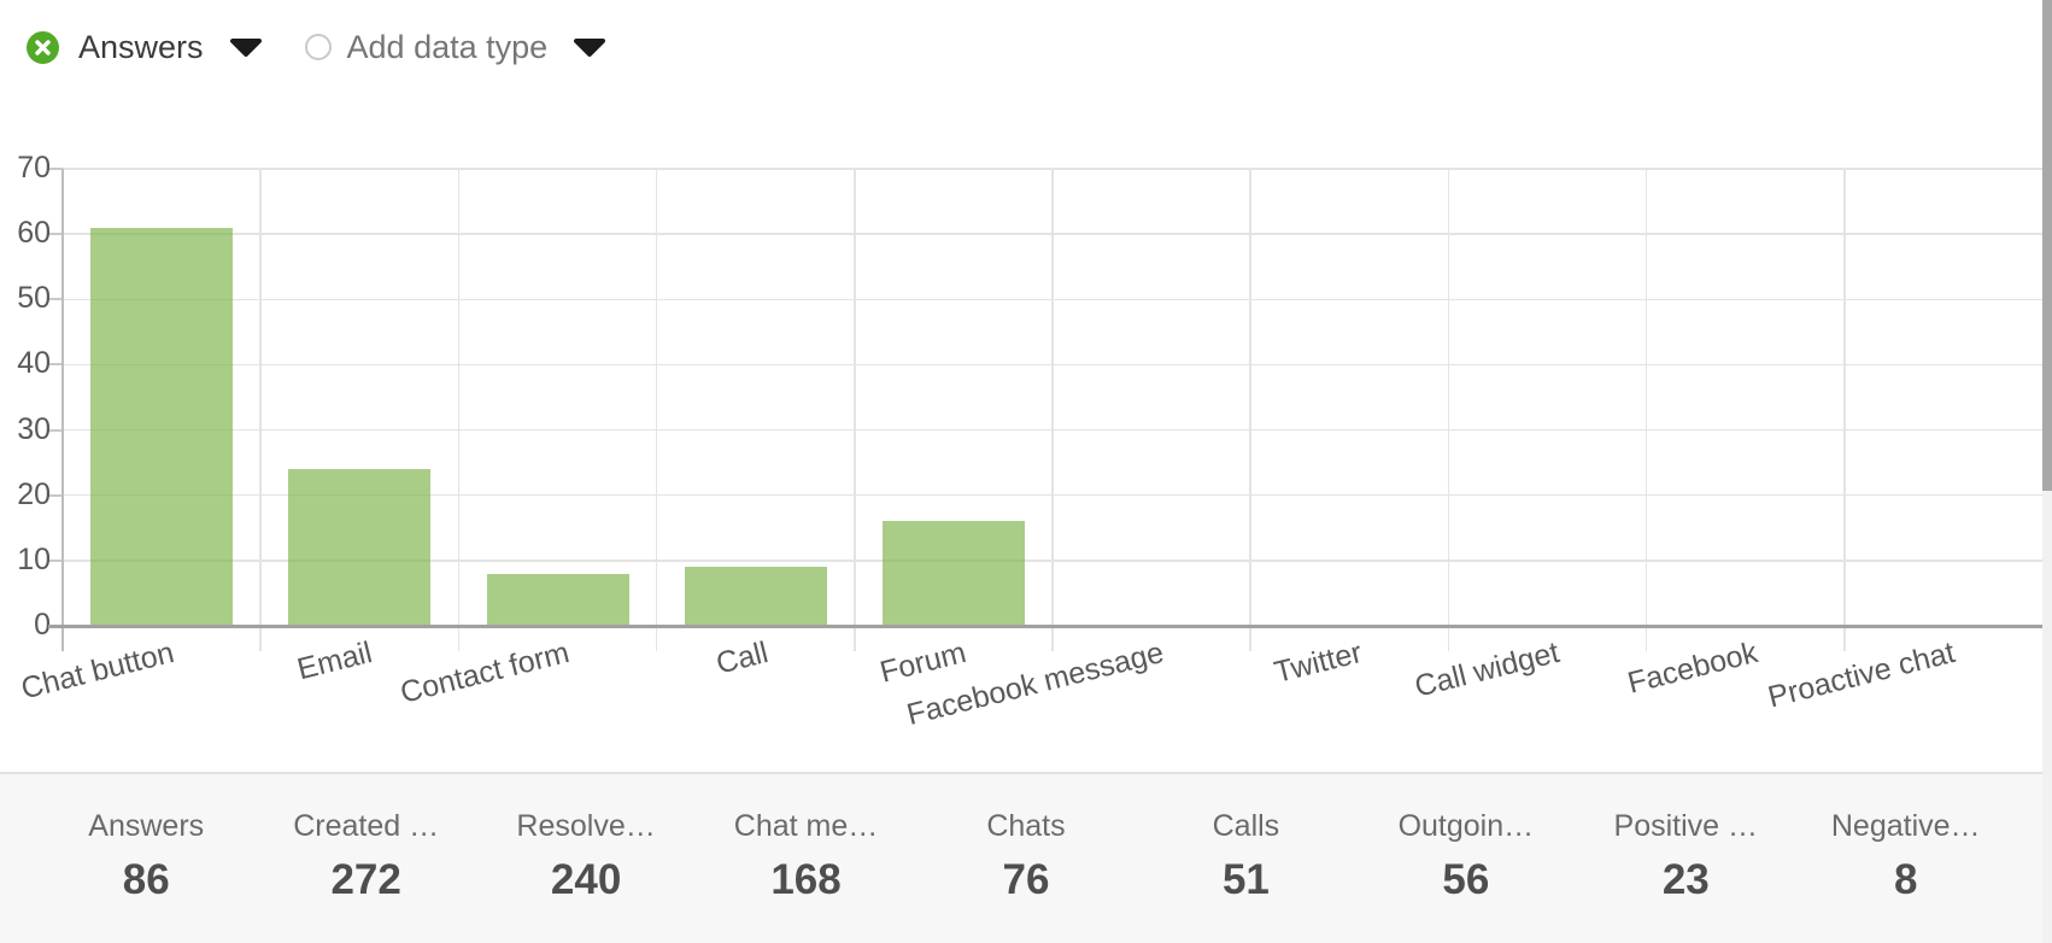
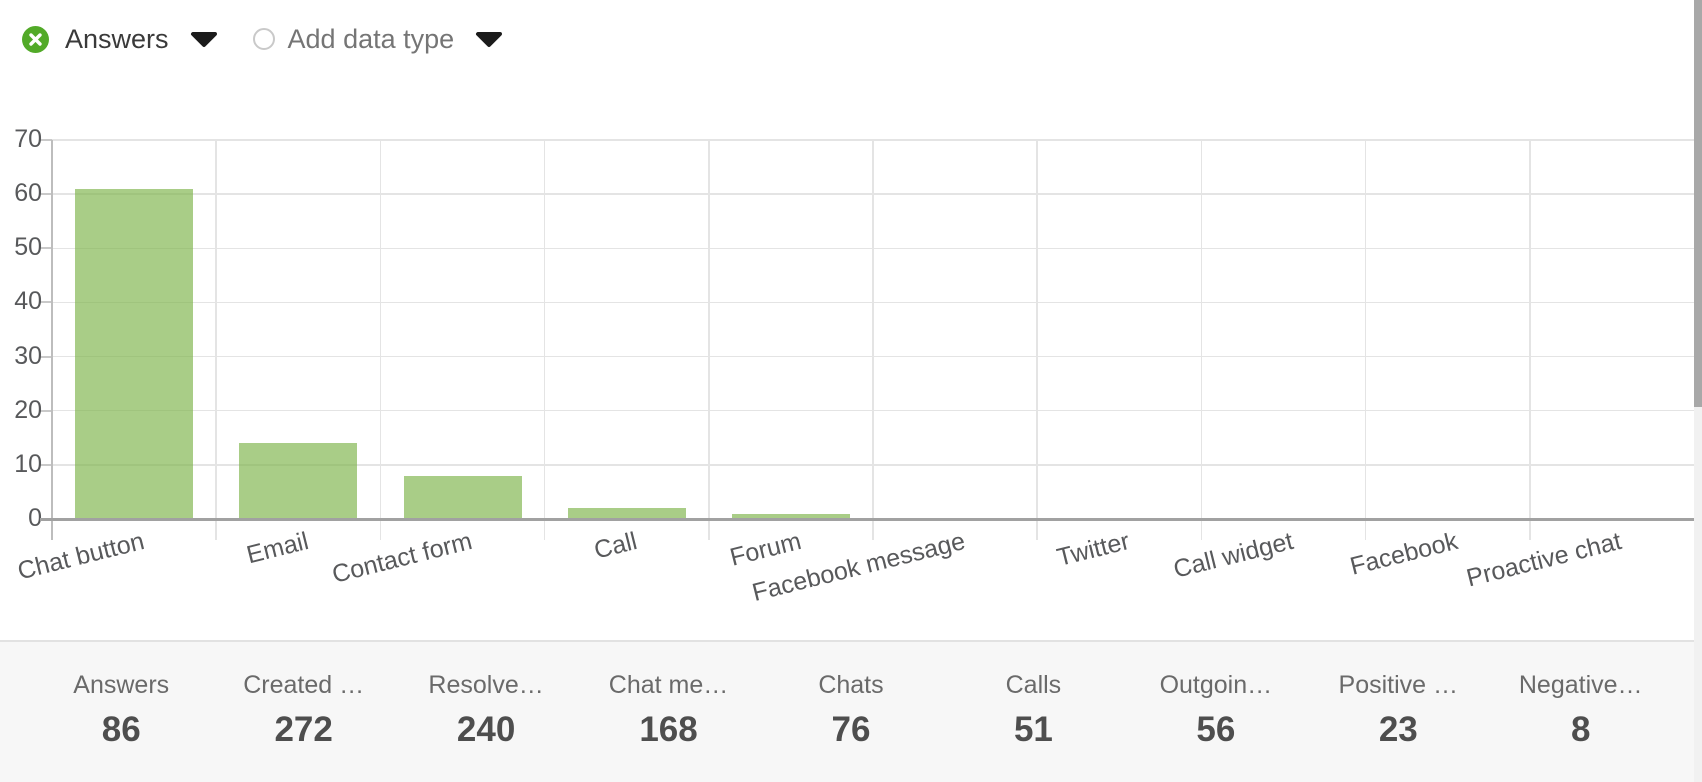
Email: 24 -> 14
Call: 9 -> 2
Forum: 16 -> 1
